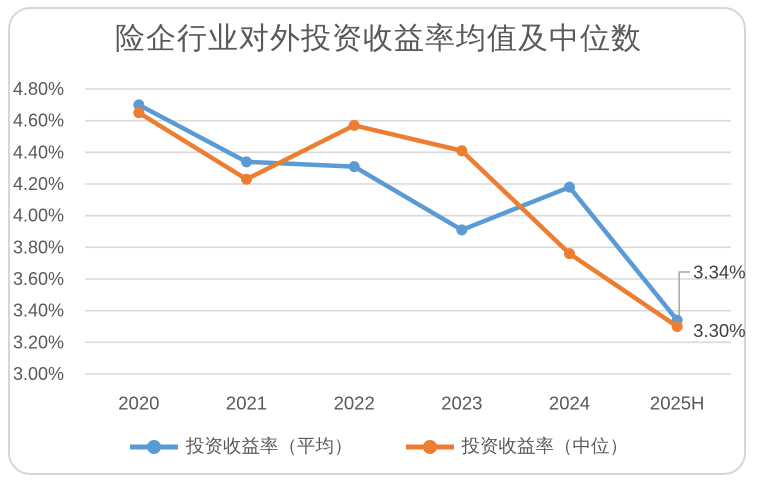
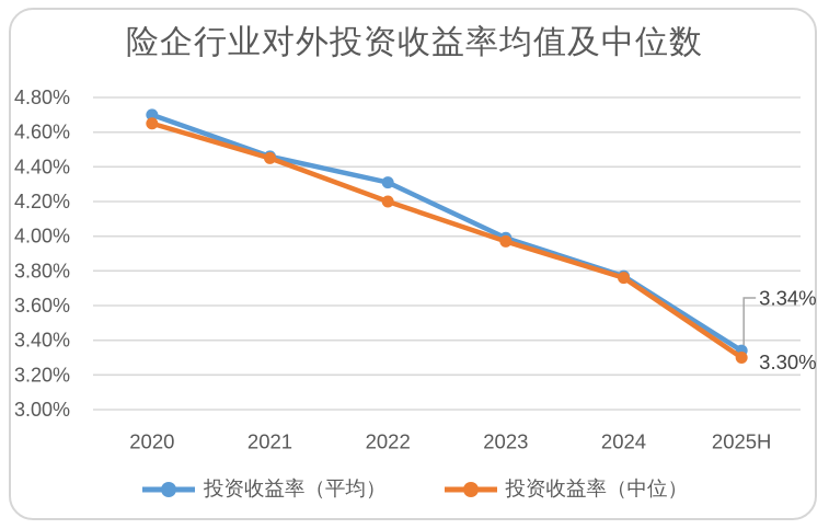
投资收益率（平均）/2021: 4.34% -> 4.46%
投资收益率（中位）/2021: 4.23% -> 4.45%
投资收益率（中位）/2022: 4.57% -> 4.20%
投资收益率（平均）/2023: 3.91% -> 3.99%
投资收益率（中位）/2023: 4.41% -> 3.97%
投资收益率（平均）/2024: 4.18% -> 3.77%
